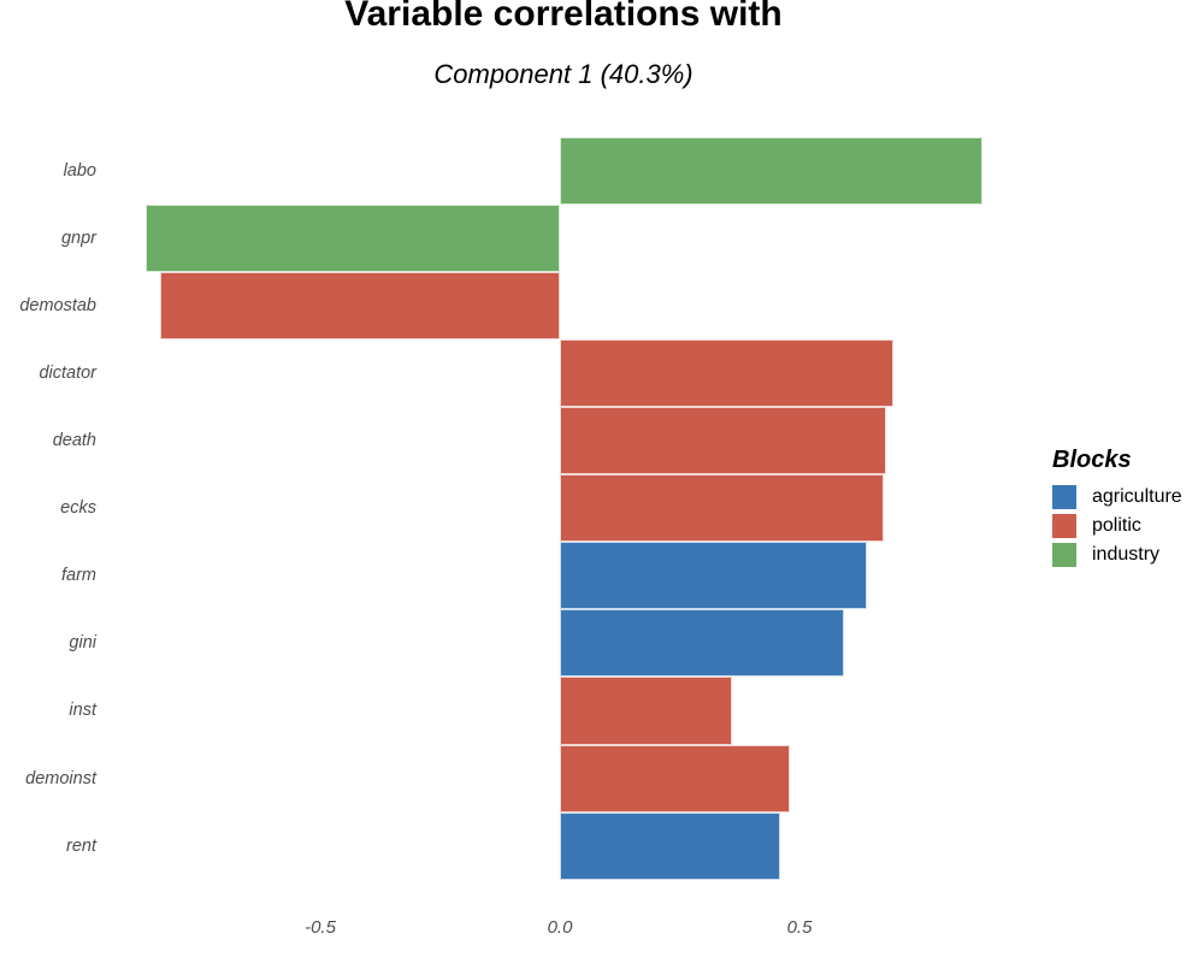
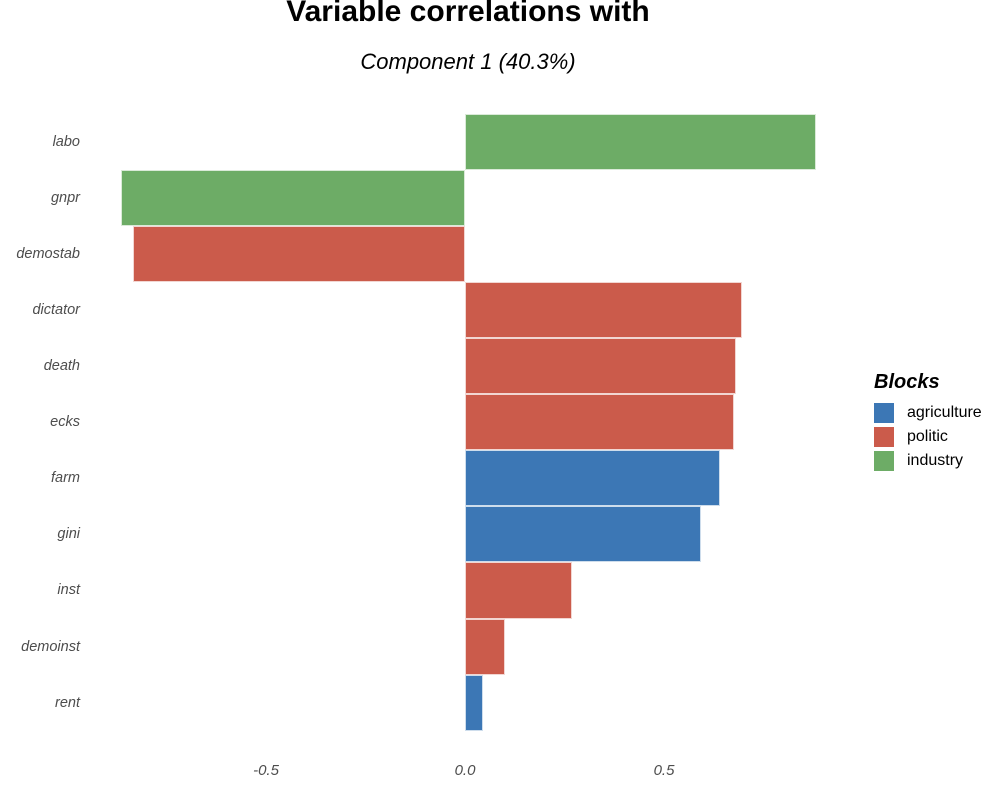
inst: 0.36 -> 0.27
demoinst: 0.48 -> 0.10
rent: 0.46 -> 0.05
